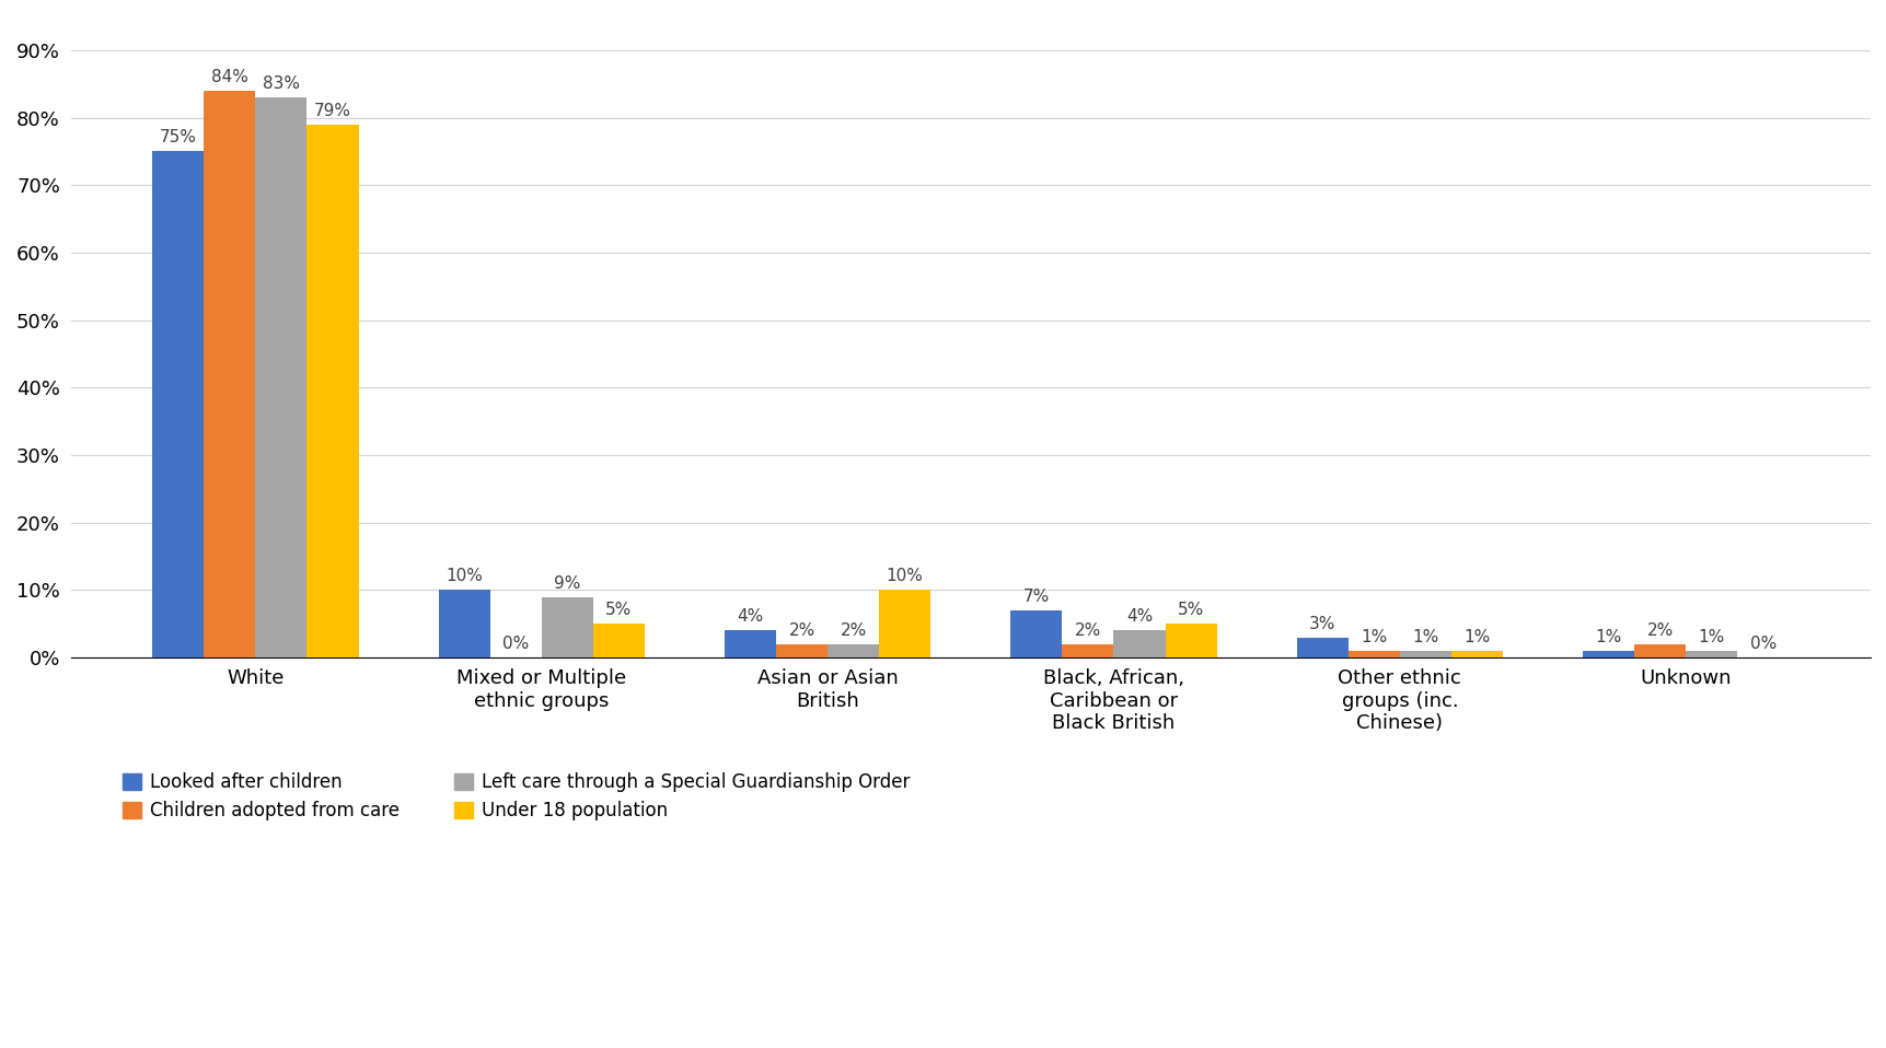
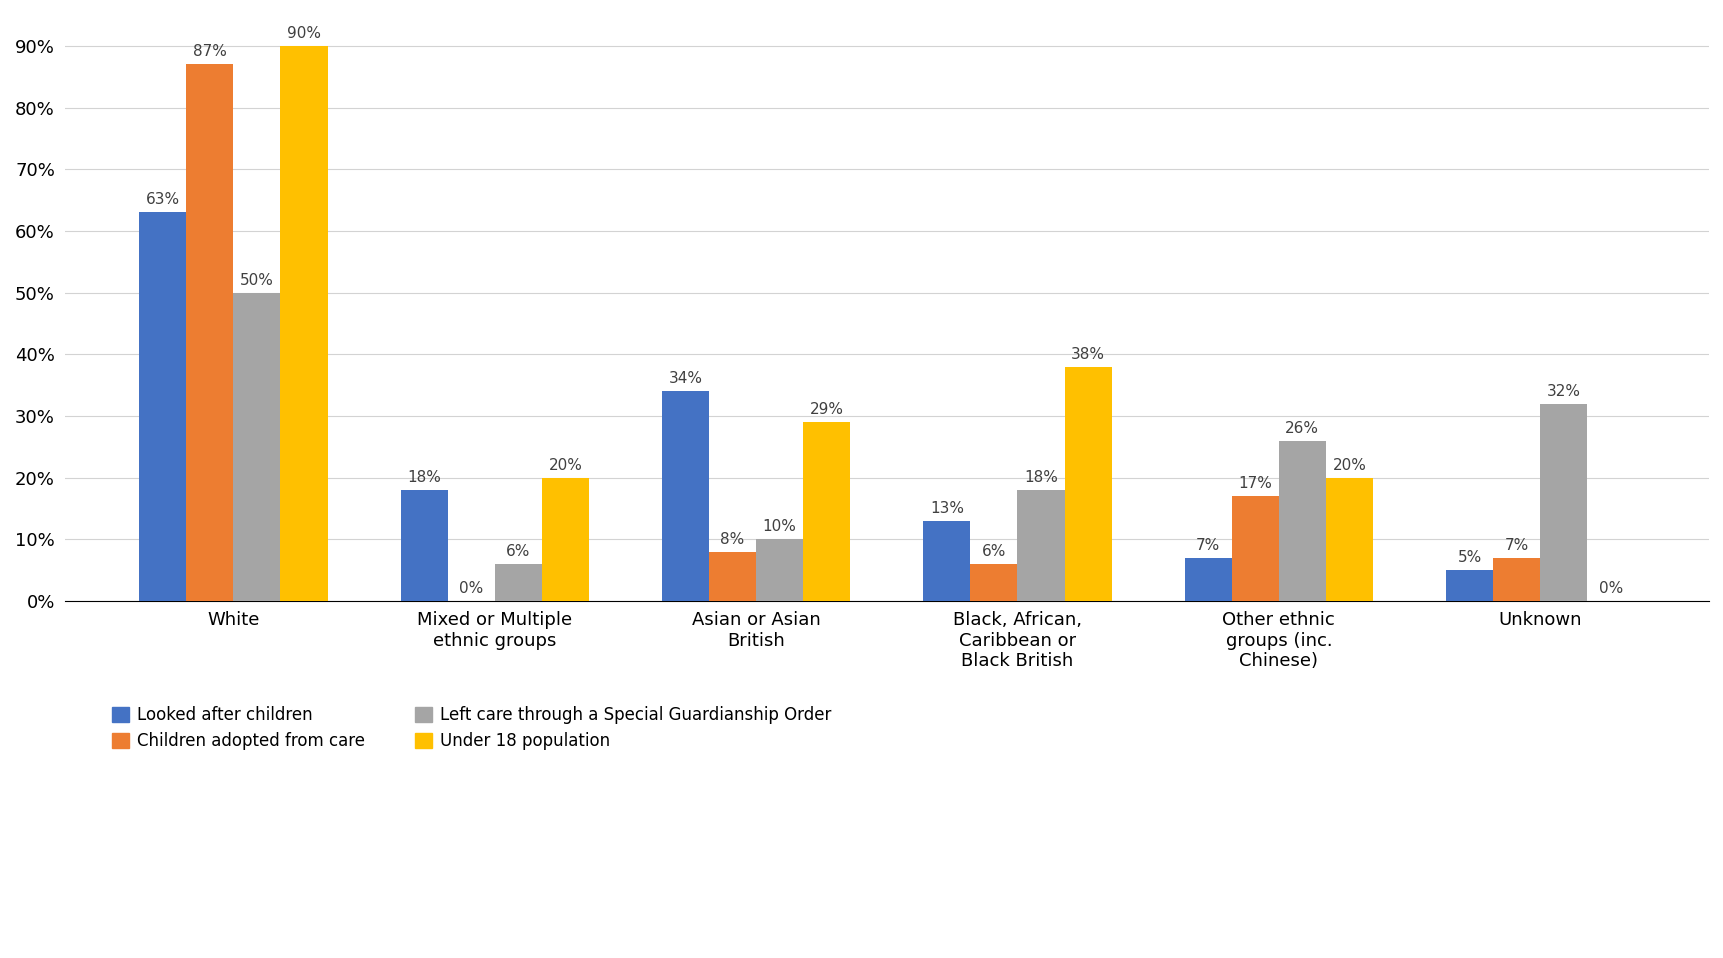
Looked after children/White: 75% -> 63%
Children adopted from care/White: 84% -> 87%
Left care through a Special Guardianship Order/White: 83% -> 50%
Under 18 population/White: 79% -> 90%
Looked after children/Mixed or Multiple ethnic groups: 10% -> 18%
Left care through a Special Guardianship Order/Mixed or Multiple ethnic groups: 9% -> 6%
Under 18 population/Mixed or Multiple ethnic groups: 5% -> 20%
Looked after children/Asian or Asian British: 4% -> 34%
Children adopted from care/Asian or Asian British: 2% -> 8%
Left care through a Special Guardianship Order/Asian or Asian British: 2% -> 10%
Under 18 population/Asian or Asian British: 10% -> 29%
Looked after children/Black, African, Caribbean or Black British: 7% -> 13%
Children adopted from care/Black, African, Caribbean or Black British: 2% -> 6%
Left care through a Special Guardianship Order/Black, African, Caribbean or Black British: 4% -> 18%
Under 18 population/Black, African, Caribbean or Black British: 5% -> 38%
Looked after children/Other ethnic groups (inc. Chinese): 3% -> 7%
Children adopted from care/Other ethnic groups (inc. Chinese): 1% -> 17%
Left care through a Special Guardianship Order/Other ethnic groups (inc. Chinese): 1% -> 26%
Under 18 population/Other ethnic groups (inc. Chinese): 1% -> 20%
Looked after children/Unknown: 1% -> 5%
Children adopted from care/Unknown: 2% -> 7%
Left care through a Special Guardianship Order/Unknown: 1% -> 32%
